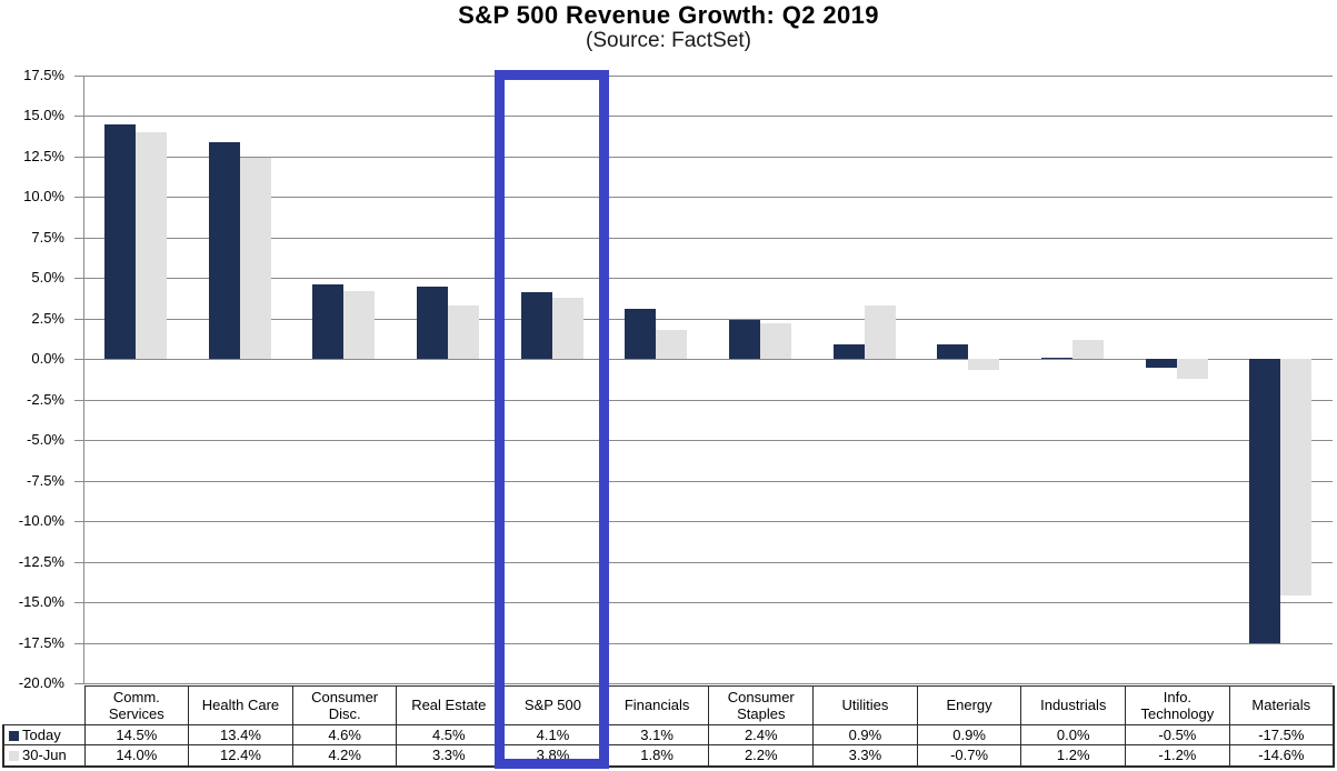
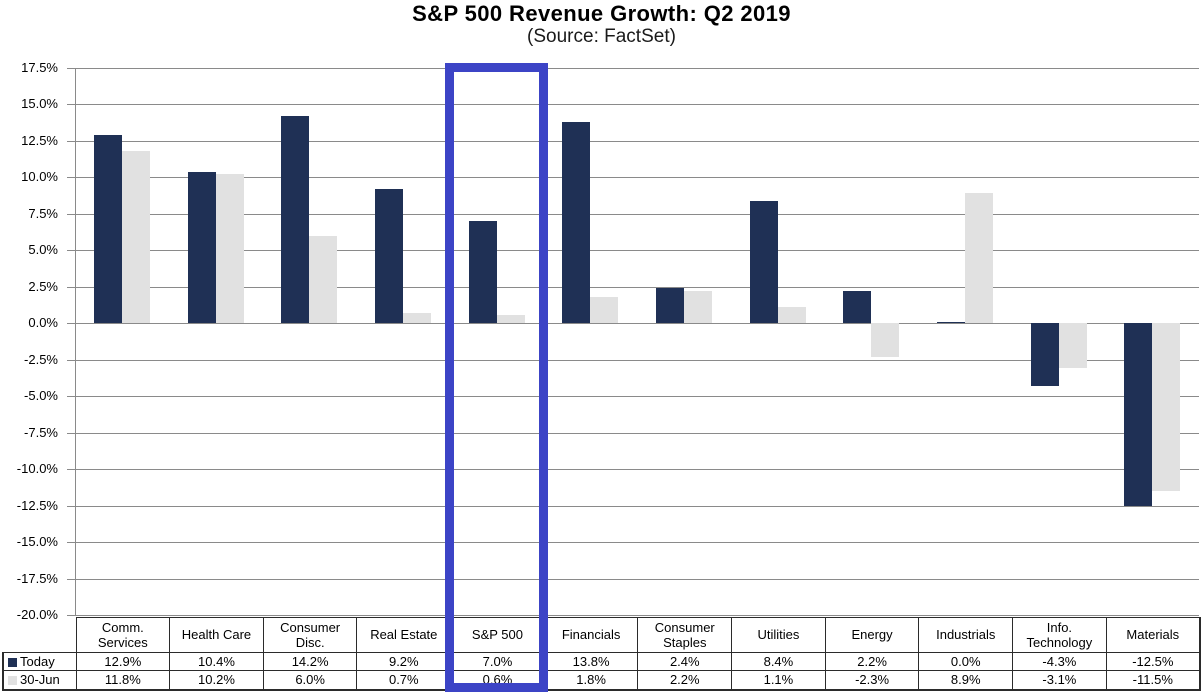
Today/Comm. Services: 14.5% -> 12.9%
30-Jun/Comm. Services: 14.0% -> 11.8%
Today/Health Care: 13.4% -> 10.4%
30-Jun/Health Care: 12.4% -> 10.2%
Today/Consumer Disc.: 4.6% -> 14.2%
30-Jun/Consumer Disc.: 4.2% -> 6.0%
Today/Real Estate: 4.5% -> 9.2%
30-Jun/Real Estate: 3.3% -> 0.7%
Today/S&P 500: 4.1% -> 7.0%
30-Jun/S&P 500: 3.8% -> 0.6%
Today/Financials: 3.1% -> 13.8%
Today/Utilities: 0.9% -> 8.4%
30-Jun/Utilities: 3.3% -> 1.1%
Today/Energy: 0.9% -> 2.2%
30-Jun/Energy: -0.7% -> -2.3%
30-Jun/Industrials: 1.2% -> 8.9%
Today/Info. Technology: -0.5% -> -4.3%
30-Jun/Info. Technology: -1.2% -> -3.1%
Today/Materials: -17.5% -> -12.5%
30-Jun/Materials: -14.6% -> -11.5%
